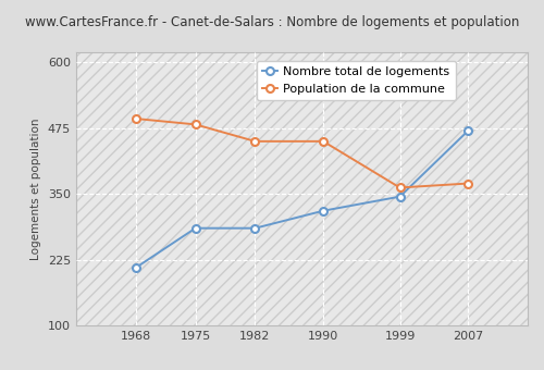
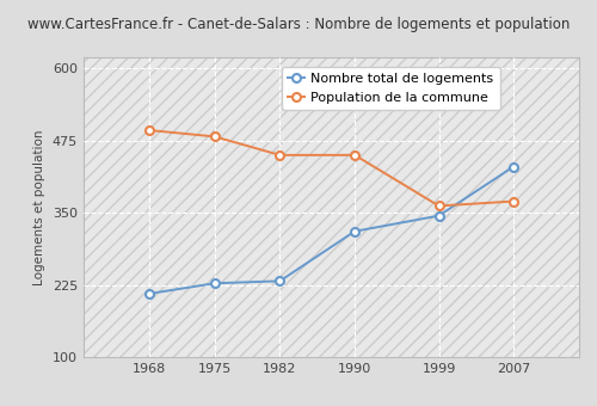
Nombre total de logements/1975: 285 -> 228
Nombre total de logements/1982: 285 -> 232
Nombre total de logements/2007: 470 -> 430
